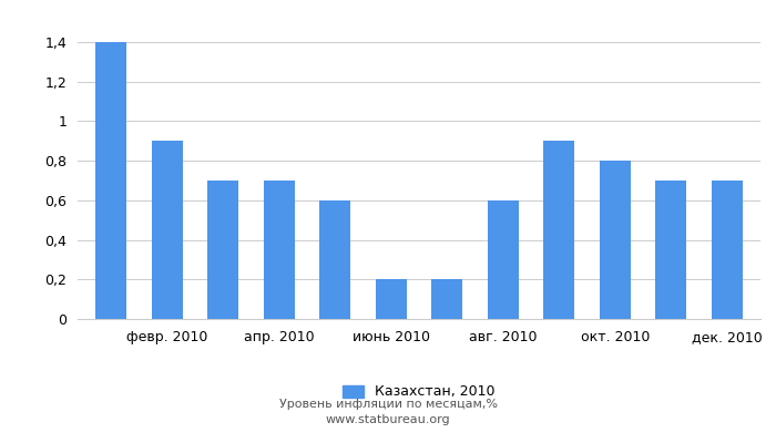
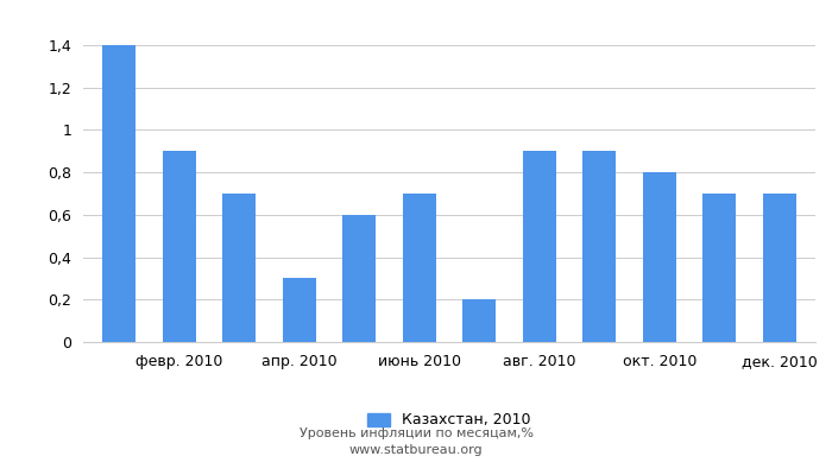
апр. 2010: 0,7 -> 0,3
июнь 2010: 0,2 -> 0,7
авг. 2010: 0,6 -> 0,9
